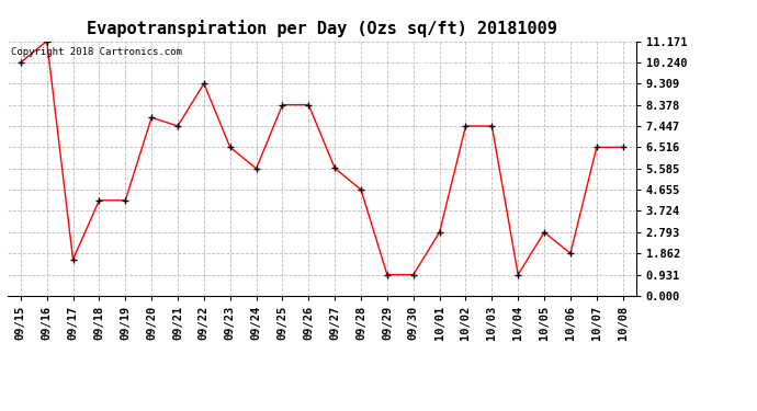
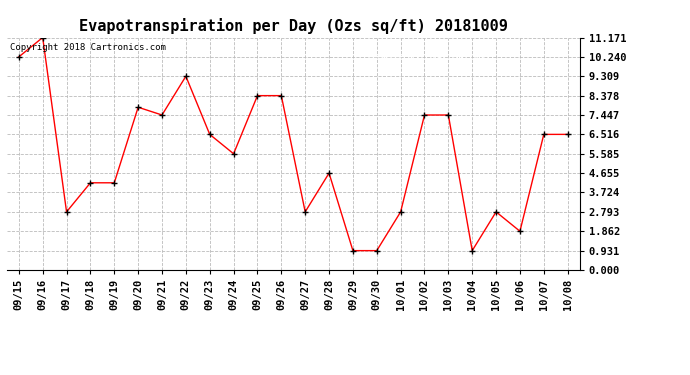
09/17: 1.60 -> 2.79
09/27: 5.60 -> 2.79
